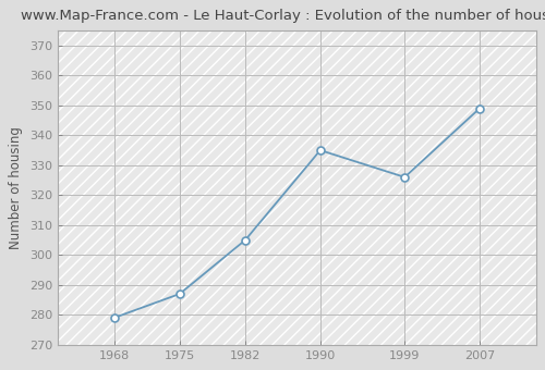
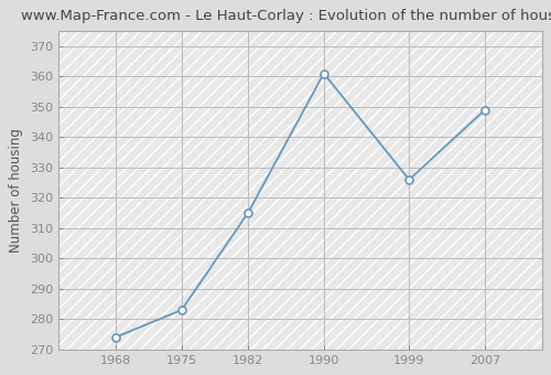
1968: 279 -> 274
1975: 287 -> 283
1982: 305 -> 315
1990: 335 -> 361
